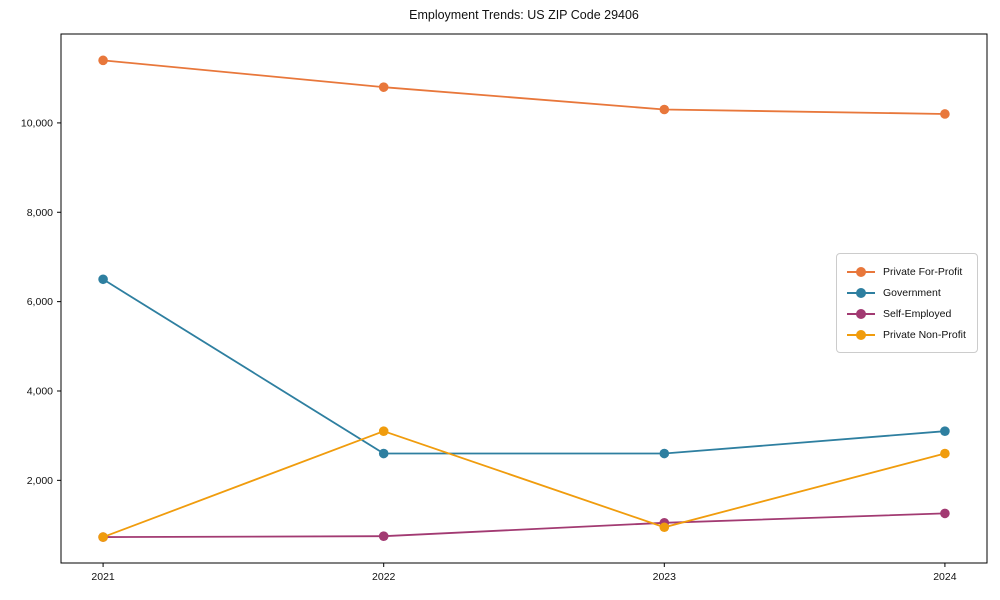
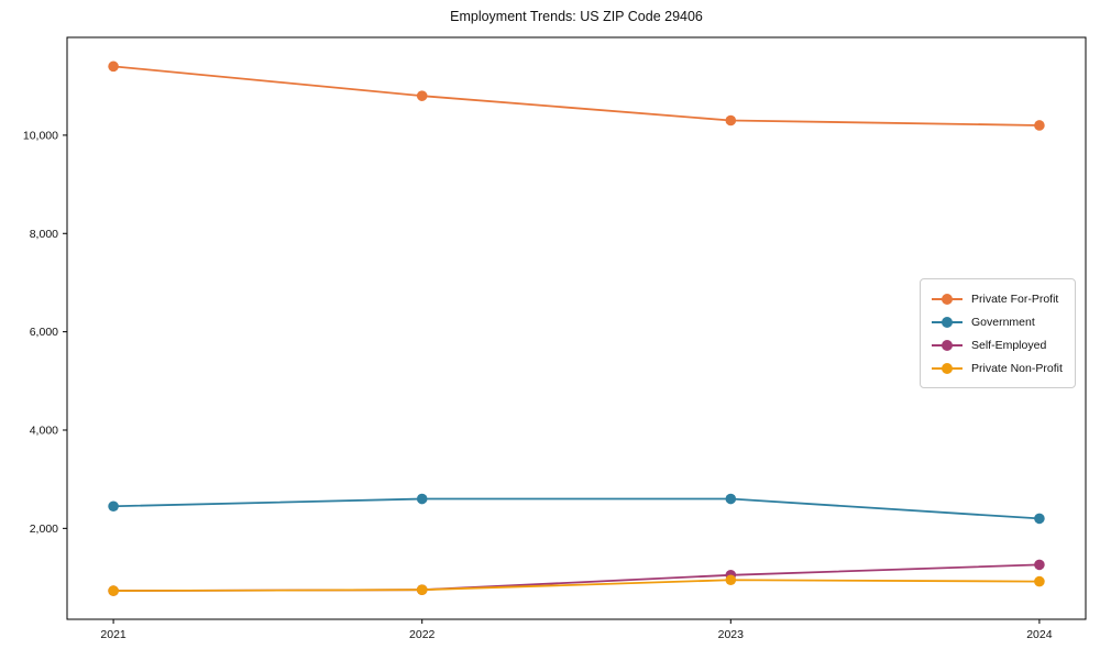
Government/2021: 6500 -> 2400
Private Non-Profit/2022: 3100 -> 800
Government/2024: 3100 -> 2200
Private Non-Profit/2024: 2600 -> 900
